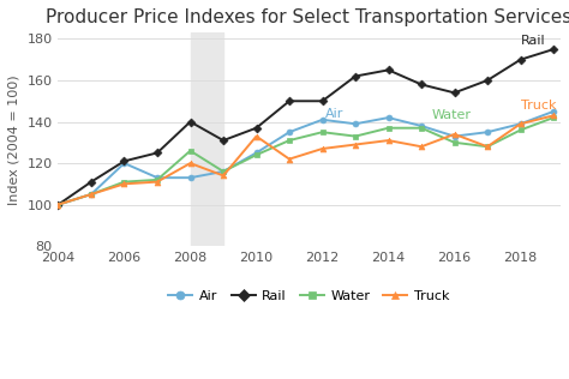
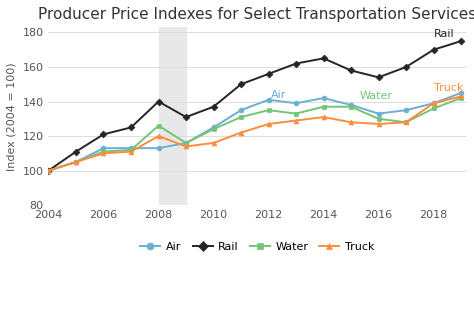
Air/2006: 120 -> 113
Truck/2010: 133 -> 116
Rail/2012: 150 -> 156
Truck/2016: 134 -> 127
